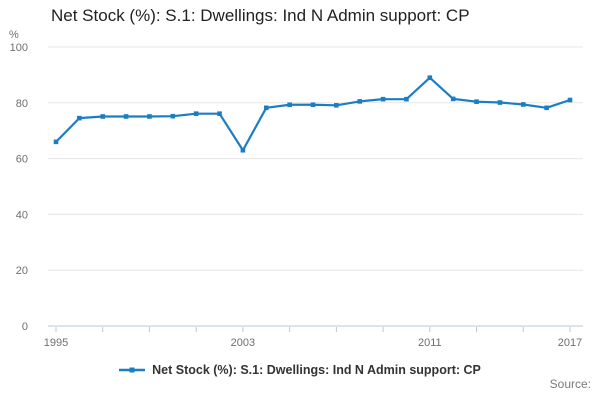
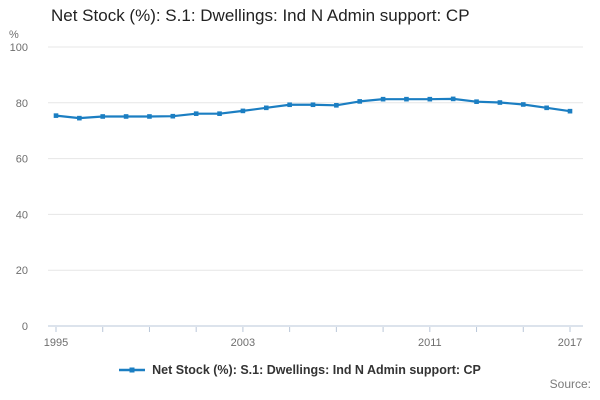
1995: 66 -> 75
2003: 63 -> 77
2011: 89 -> 81
2017: 81 -> 77
